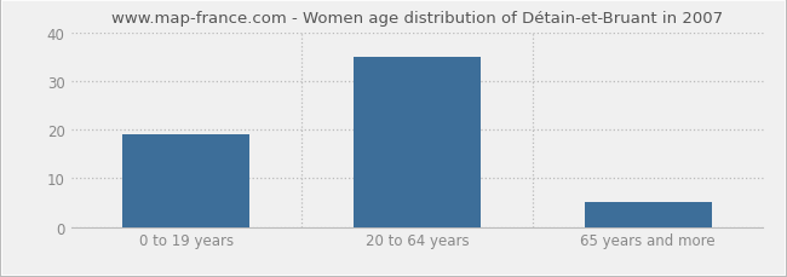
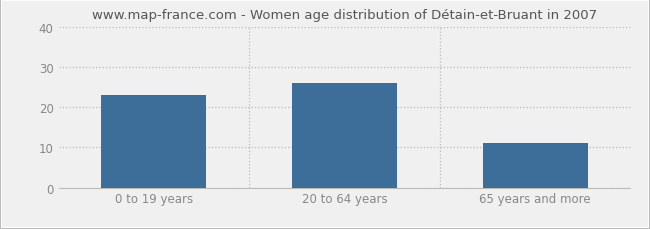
0 to 19 years: 19 -> 23
20 to 64 years: 35 -> 26
65 years and more: 5 -> 11
